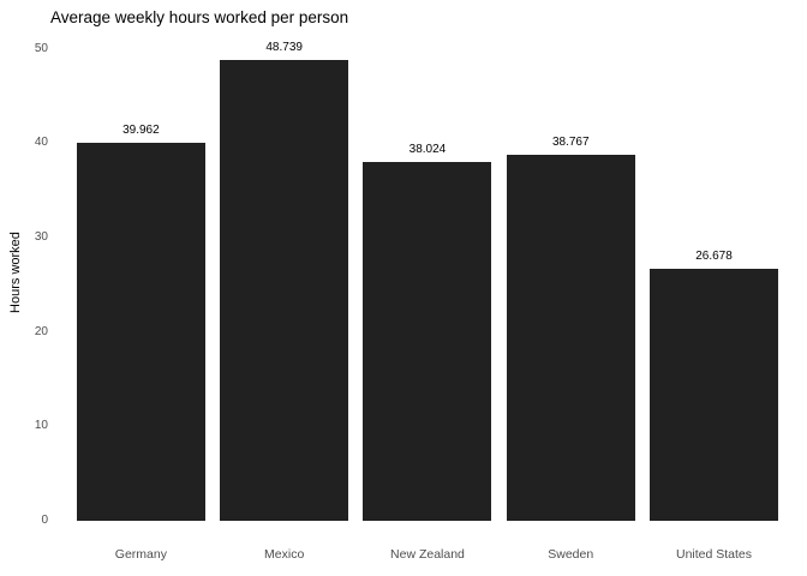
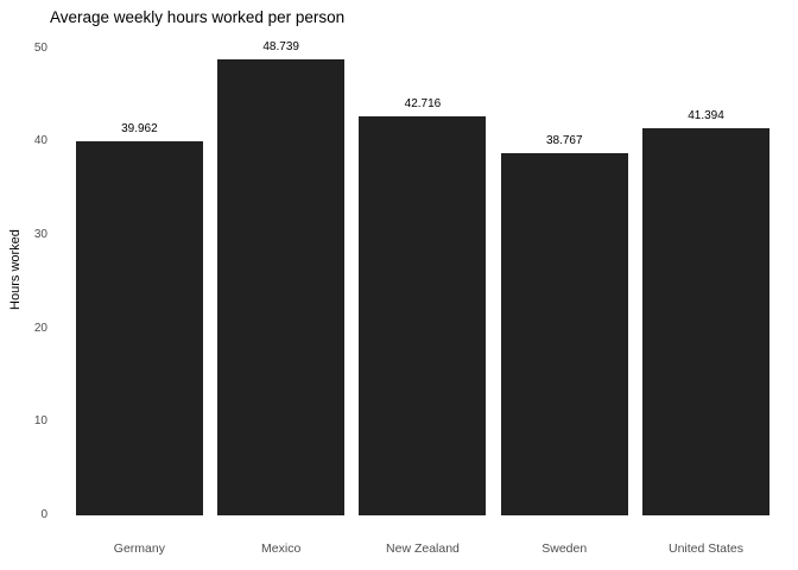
New Zealand: 38.024 -> 42.716
United States: 26.678 -> 41.394
